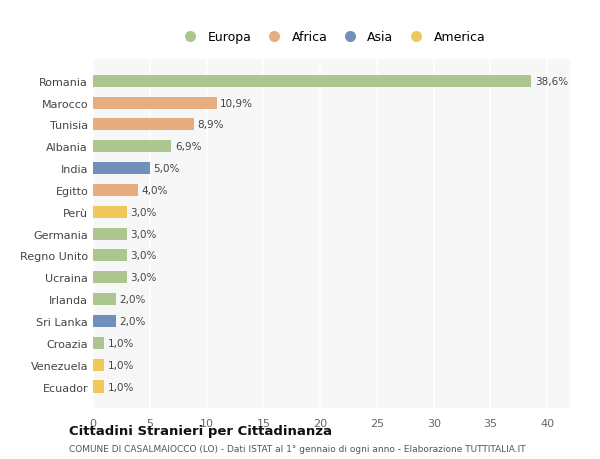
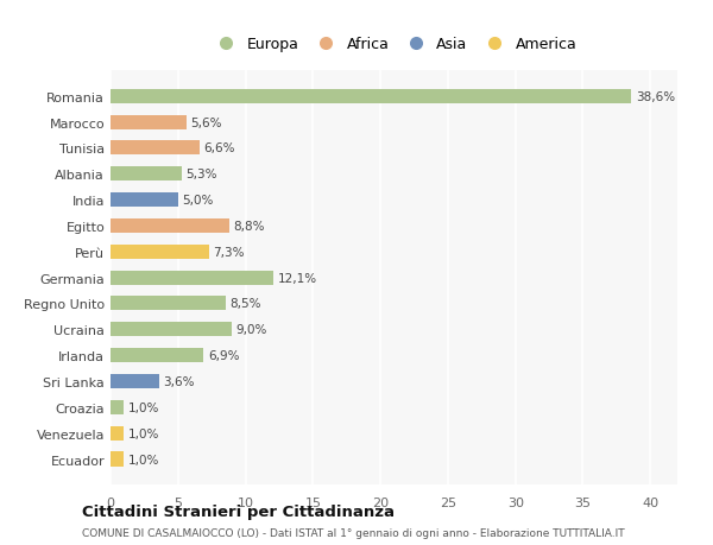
Marocco: 10,9% -> 5,6%
Tunisia: 8,9% -> 6,6%
Albania: 6,9% -> 5,3%
Egitto: 4,0% -> 8,8%
Perù: 3,0% -> 7,3%
Germania: 3,0% -> 12,1%
Regno Unito: 3,0% -> 8,5%
Ucraina: 3,0% -> 9,0%
Irlanda: 2,0% -> 6,9%
Sri Lanka: 2,0% -> 3,6%
